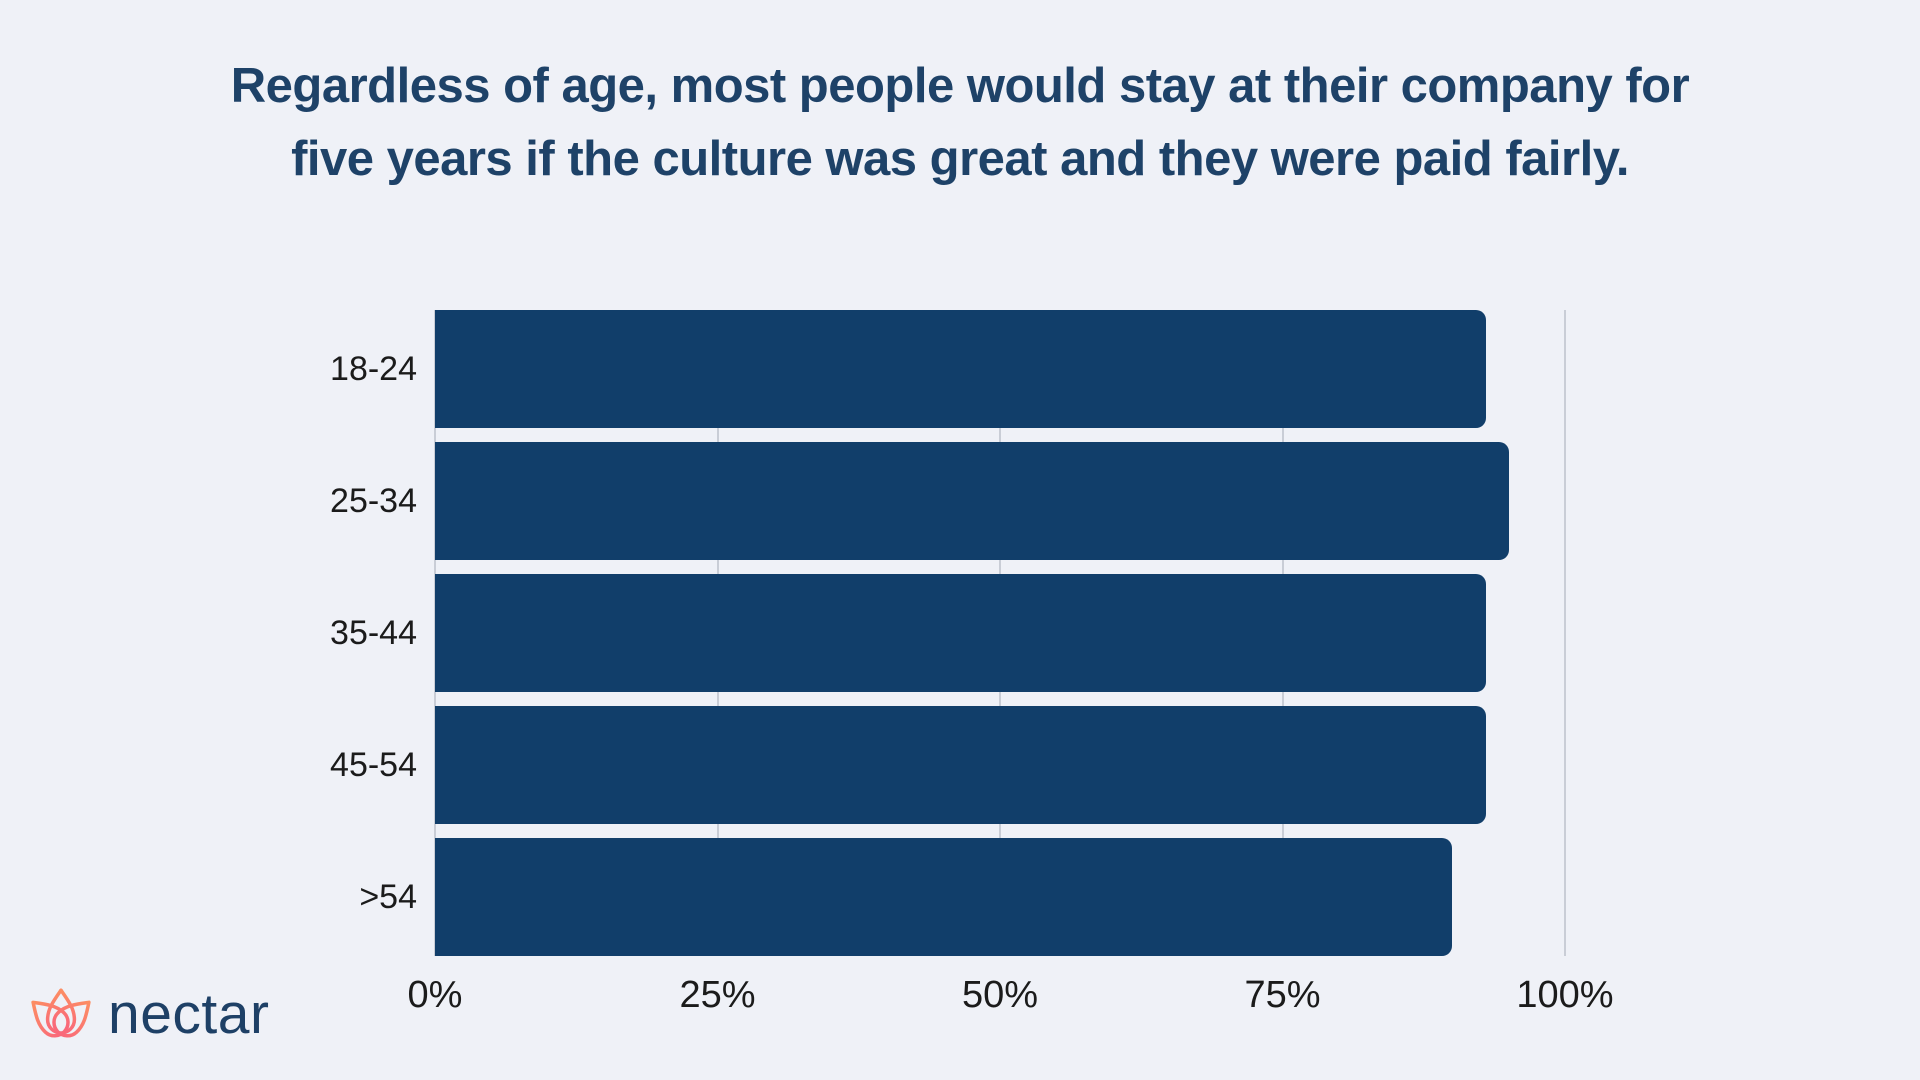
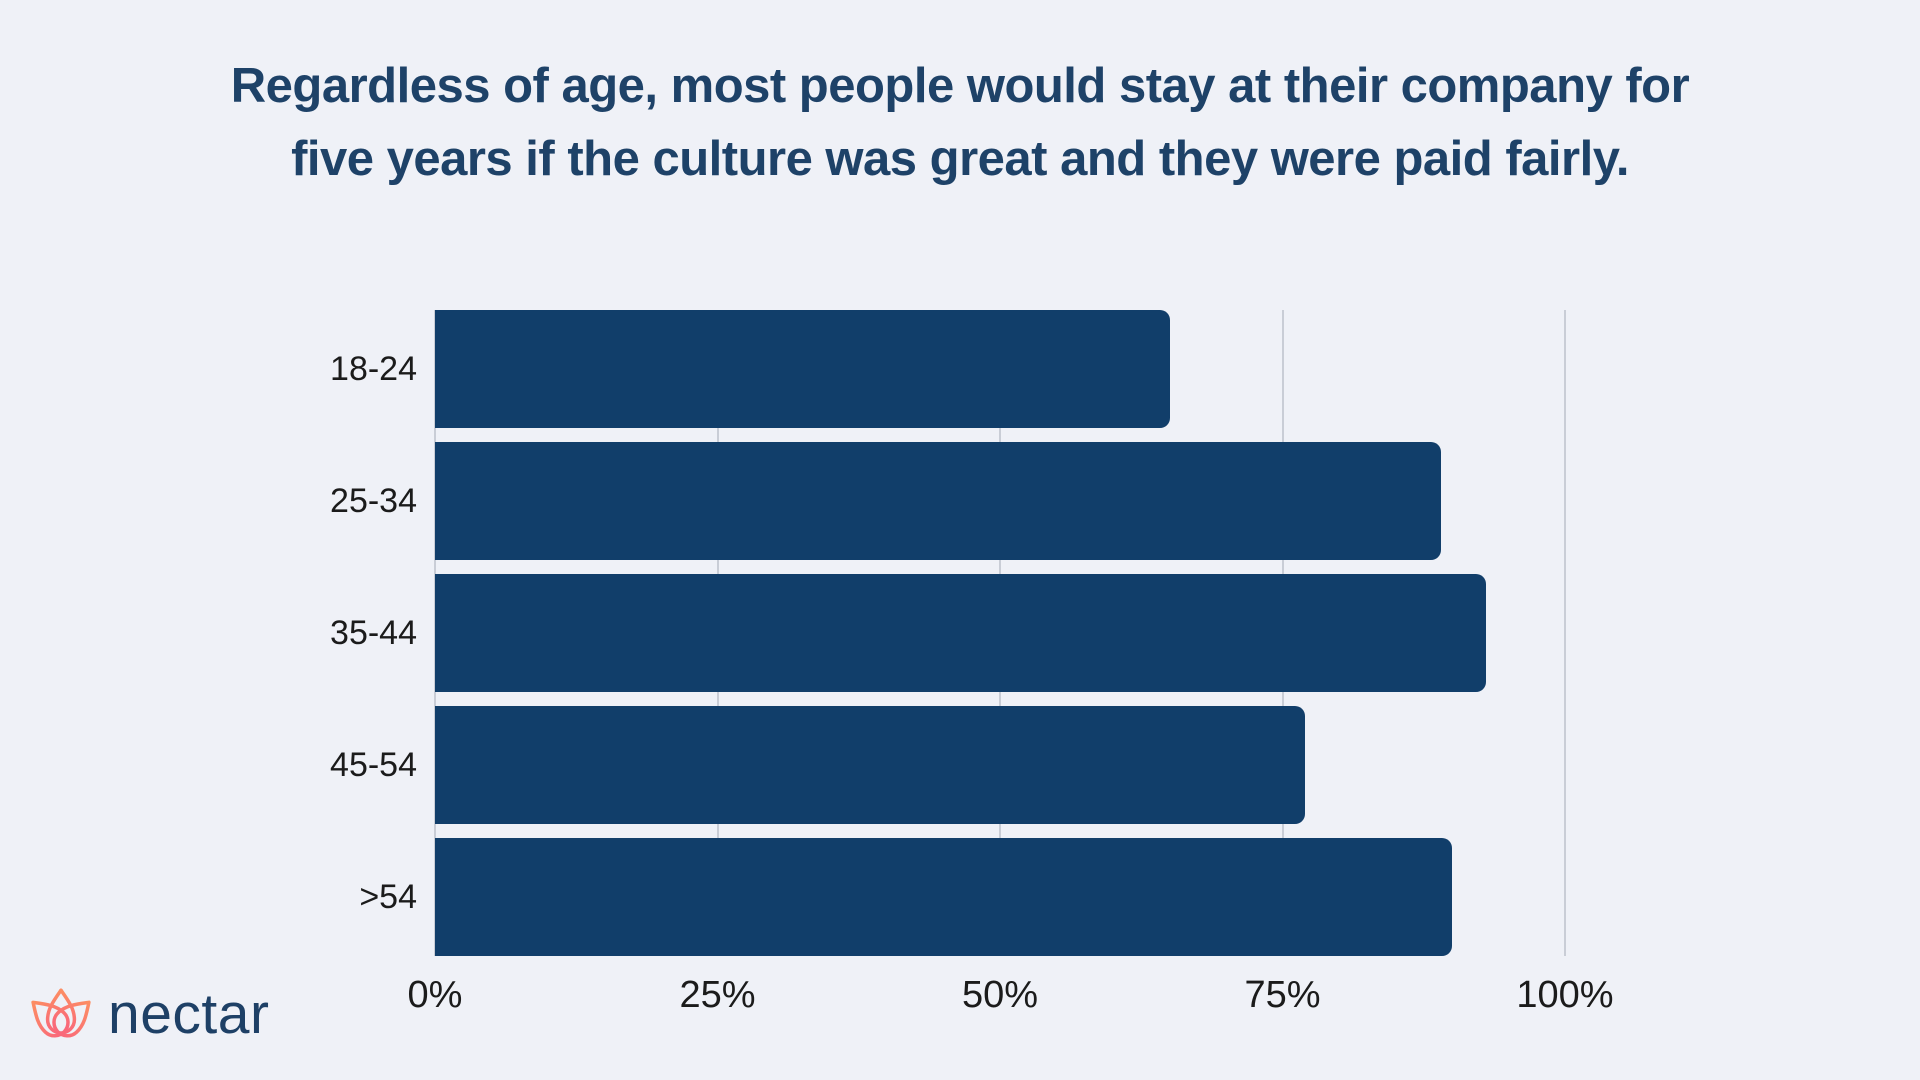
18-24: 93% -> 65%
25-34: 95% -> 89%
45-54: 93% -> 77%
